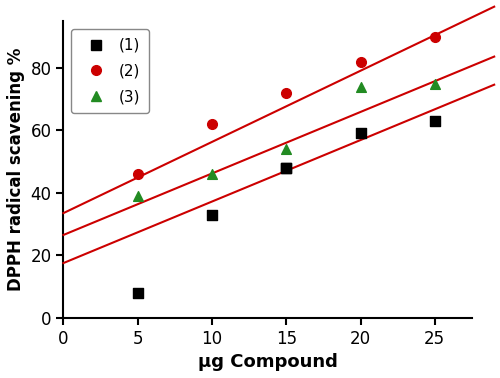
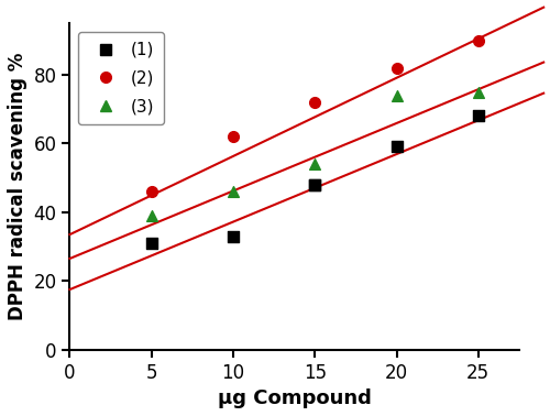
(1)/5: 8 -> 31
(1)/25: 63 -> 68
